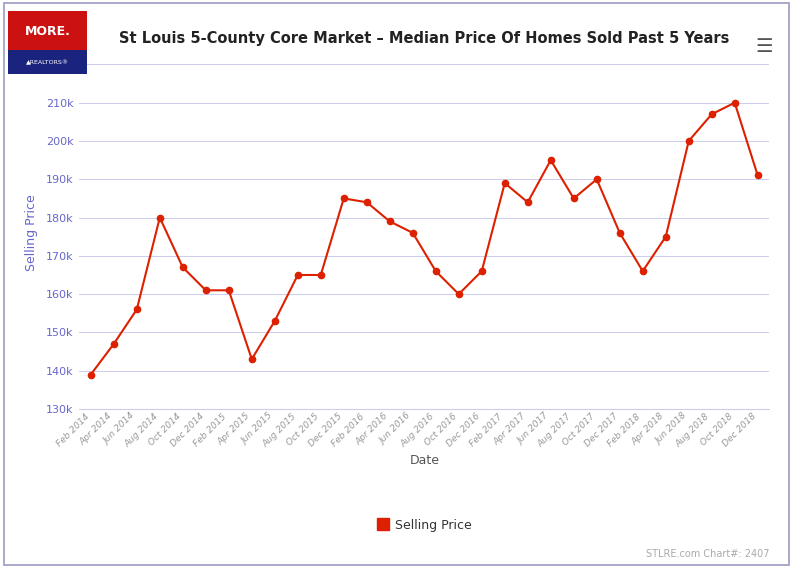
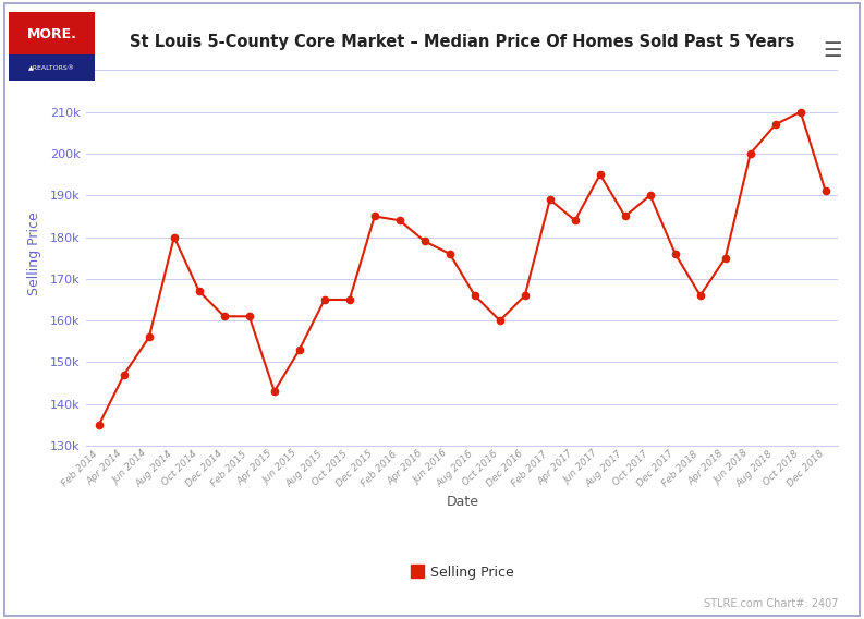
Feb 2014: 139k -> 135k
